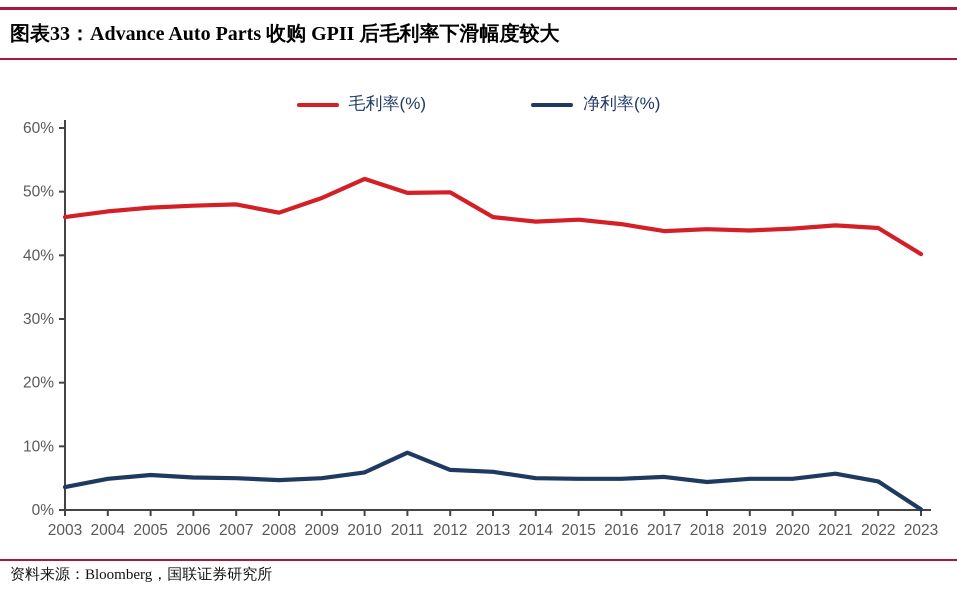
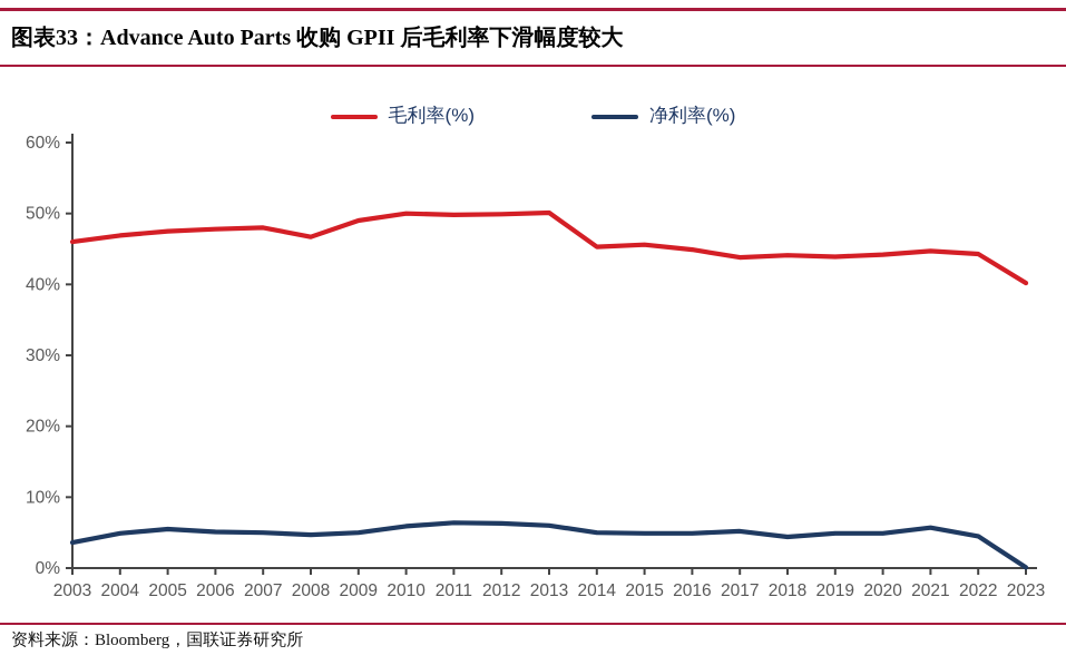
毛利率(%)/2010: 52% -> 50%
净利率(%)/2011: 9% -> 6%
毛利率(%)/2013: 46% -> 50%
